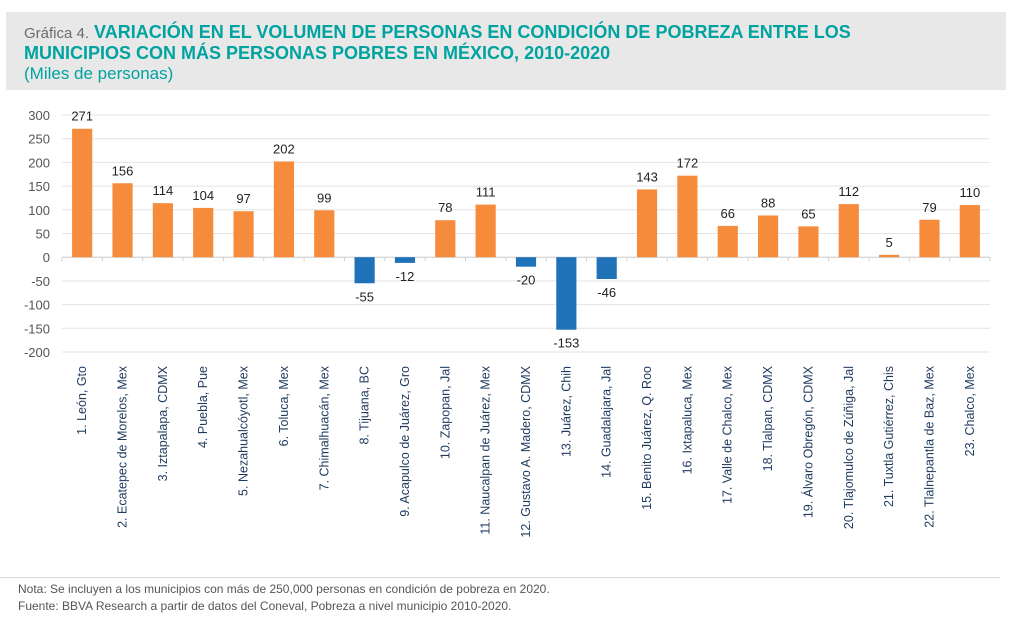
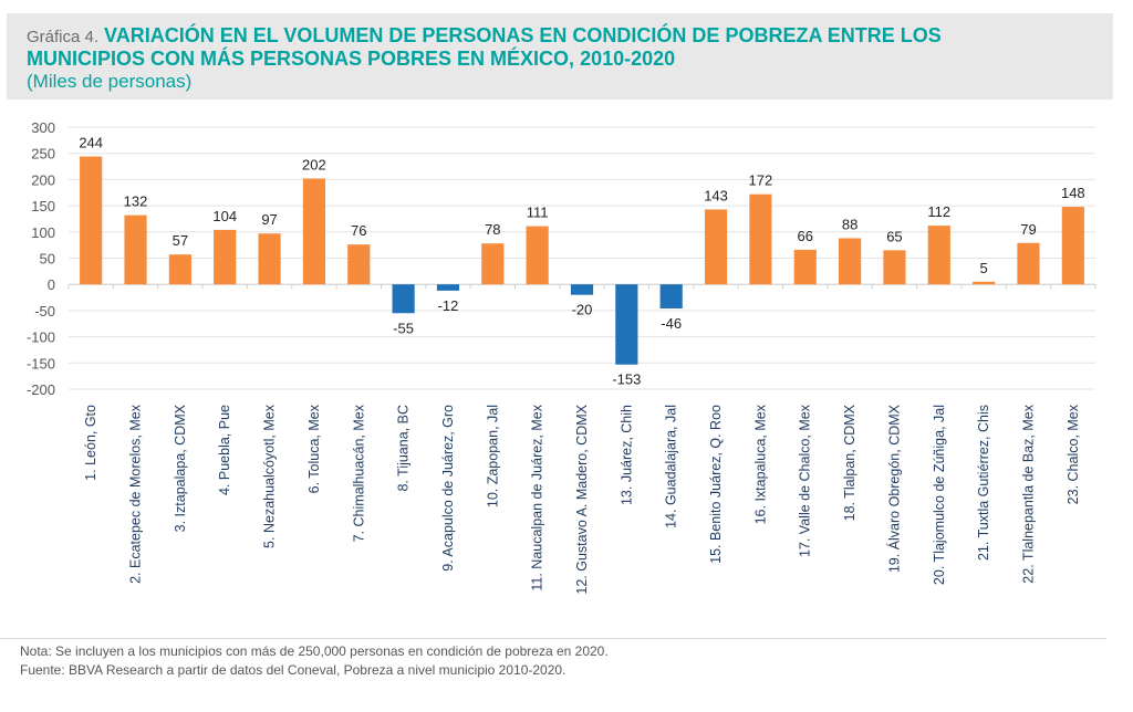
1. León, Gto: 271 -> 244
2. Ecatepec de Morelos, Mex: 156 -> 132
3. Iztapalapa, CDMX: 114 -> 57
7. Chimalhuacán, Mex: 99 -> 76
23. Chalco, Mex: 110 -> 148
